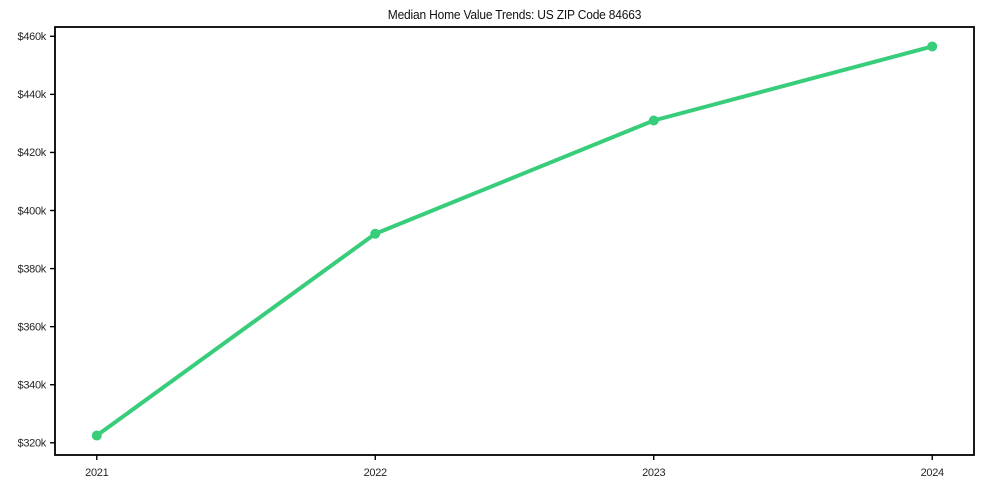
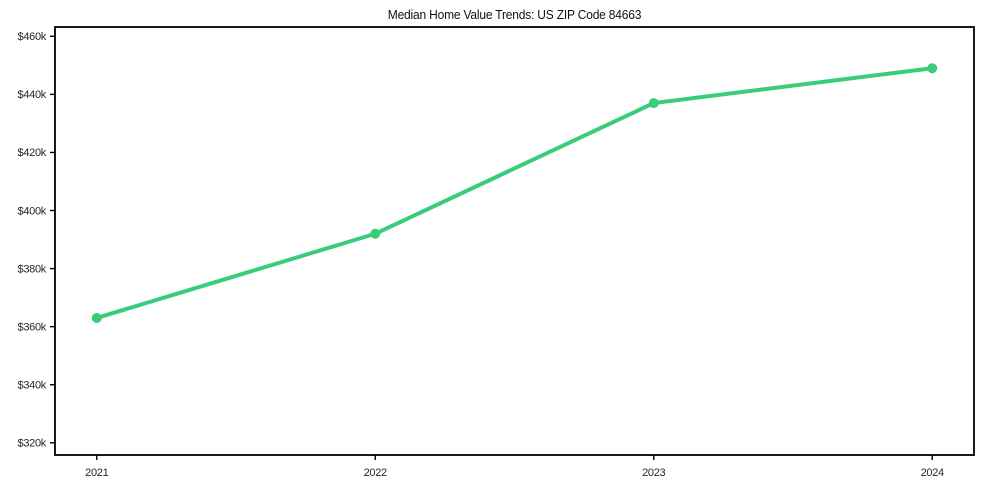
2021: $322k -> $363k
2023: $431k -> $437k
2024: $456k -> $449k
